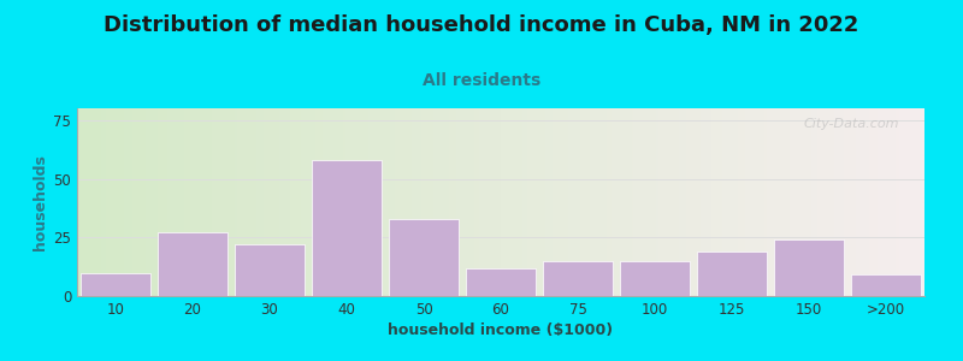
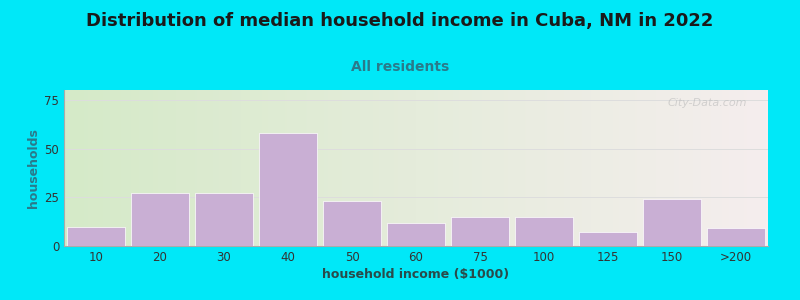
30: 22 -> 27
50: 33 -> 23
125: 19 -> 7
